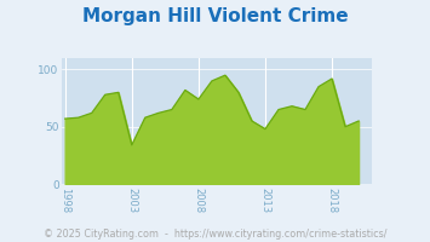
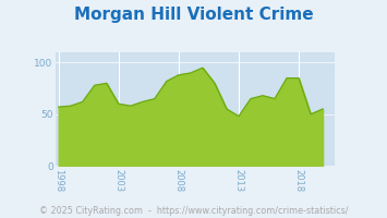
2003: 34 -> 60
2008: 74 -> 88
2018: 92 -> 85
